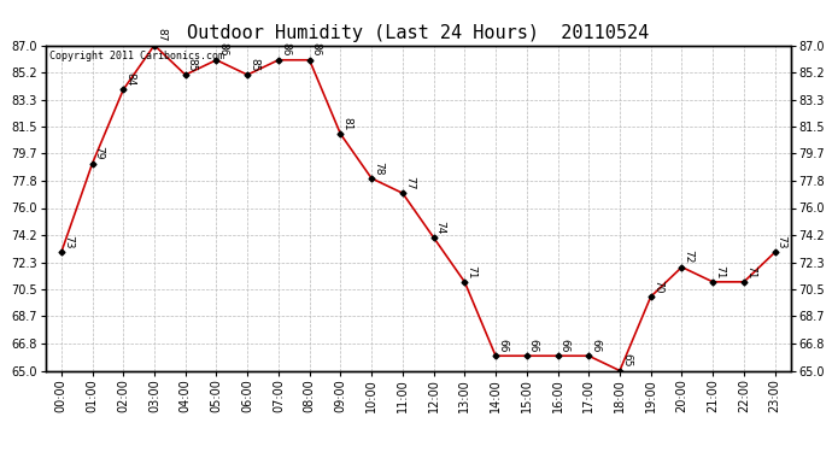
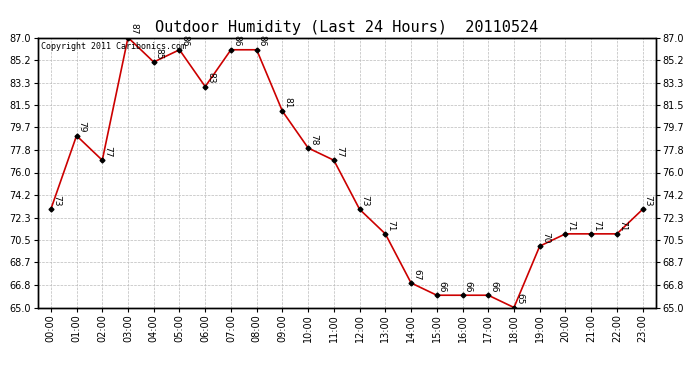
02:00: 84 -> 77
06:00: 85 -> 83
12:00: 74 -> 73
14:00: 66 -> 67
20:00: 72 -> 71
